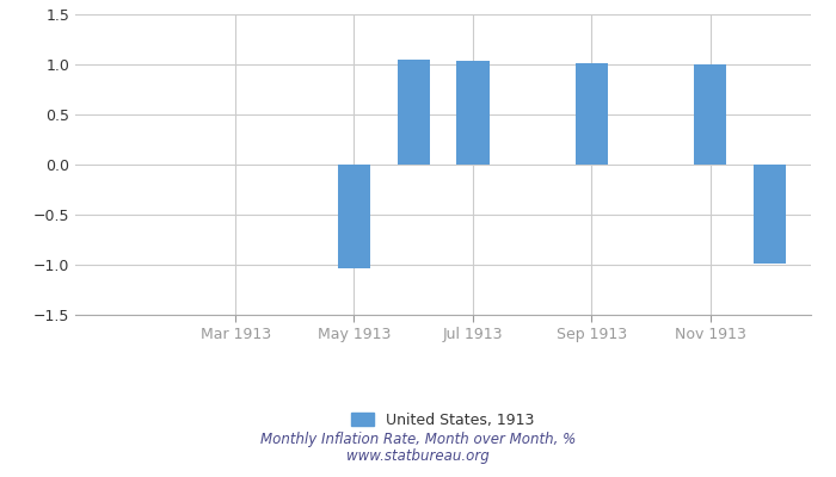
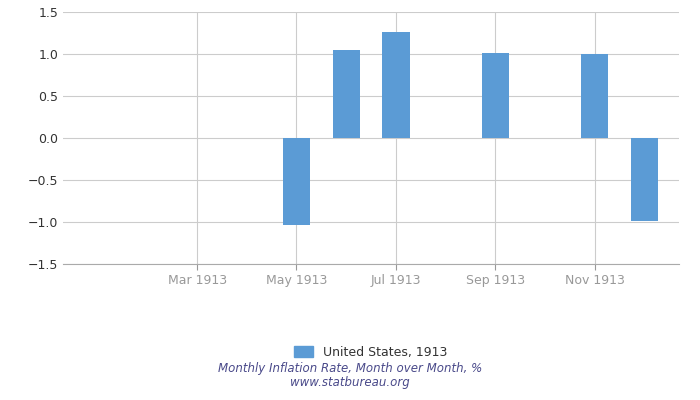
Jul 1913: 1.04 -> 1.26
